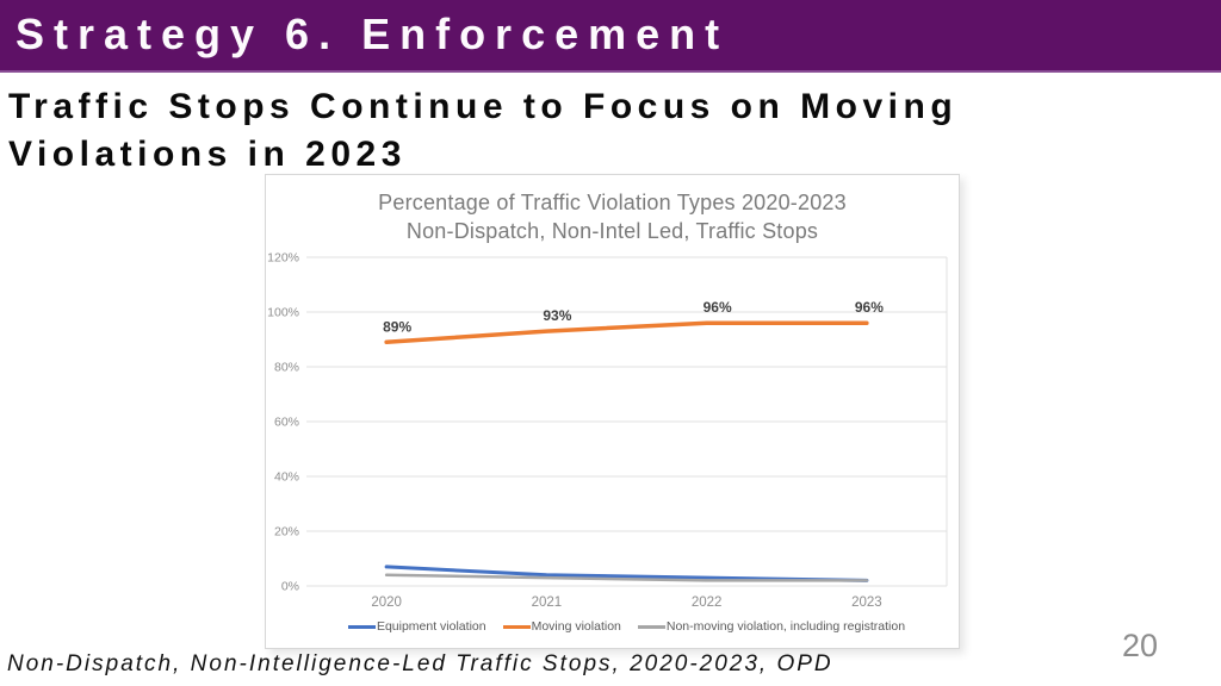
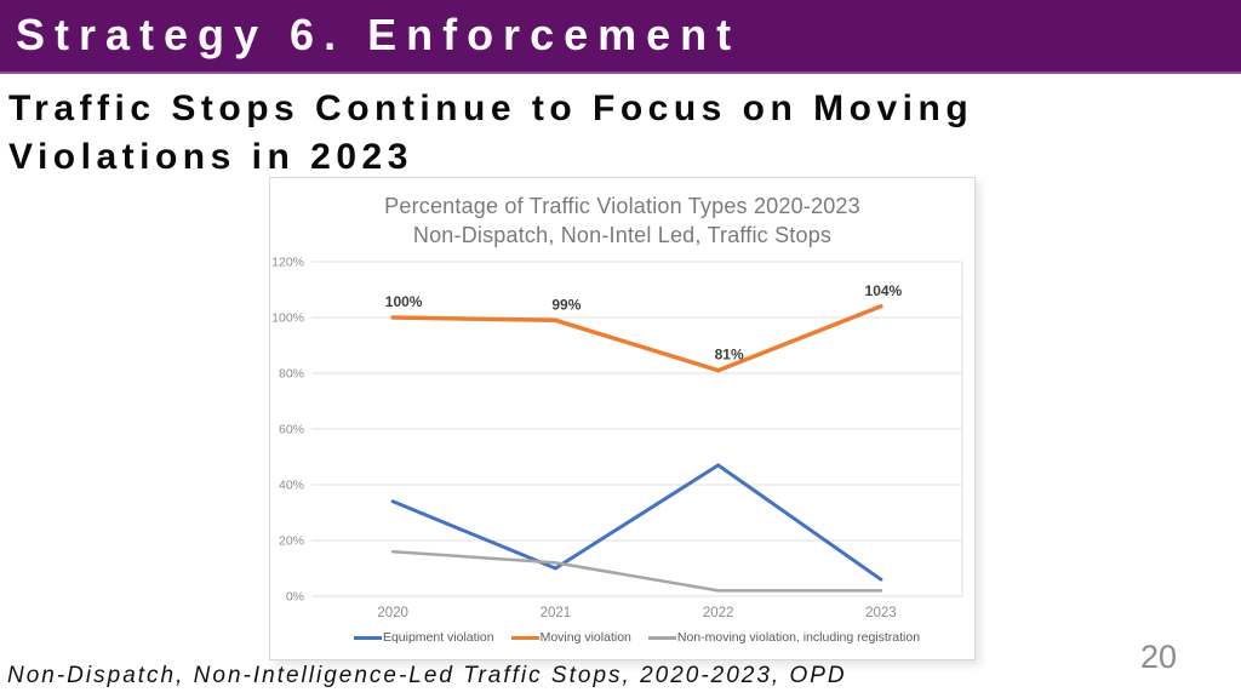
Equipment violation/2020: 7% -> 34%
Moving violation/2020: 89% -> 100%
Non-moving violation, including registration/2020: 4% -> 16%
Equipment violation/2021: 4% -> 10%
Moving violation/2021: 93% -> 99%
Non-moving violation, including registration/2021: 3% -> 12%
Equipment violation/2022: 3% -> 47%
Moving violation/2022: 96% -> 81%
Equipment violation/2023: 2% -> 6%
Moving violation/2023: 96% -> 104%
